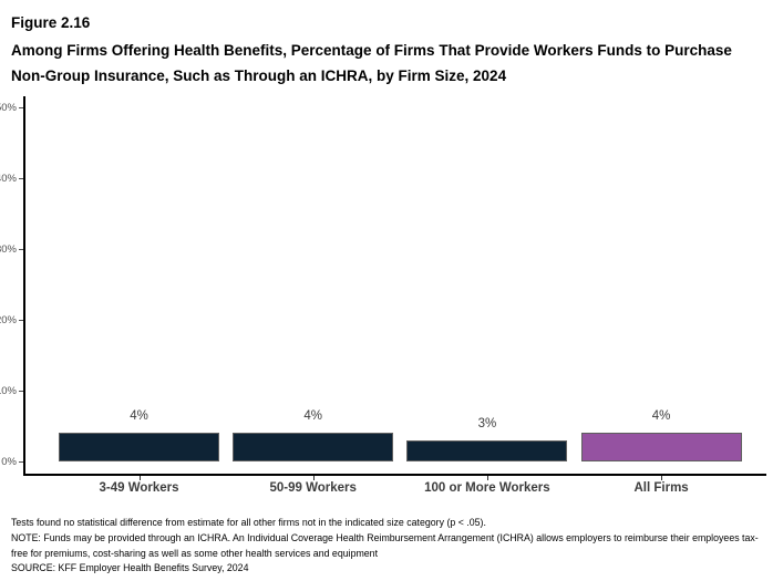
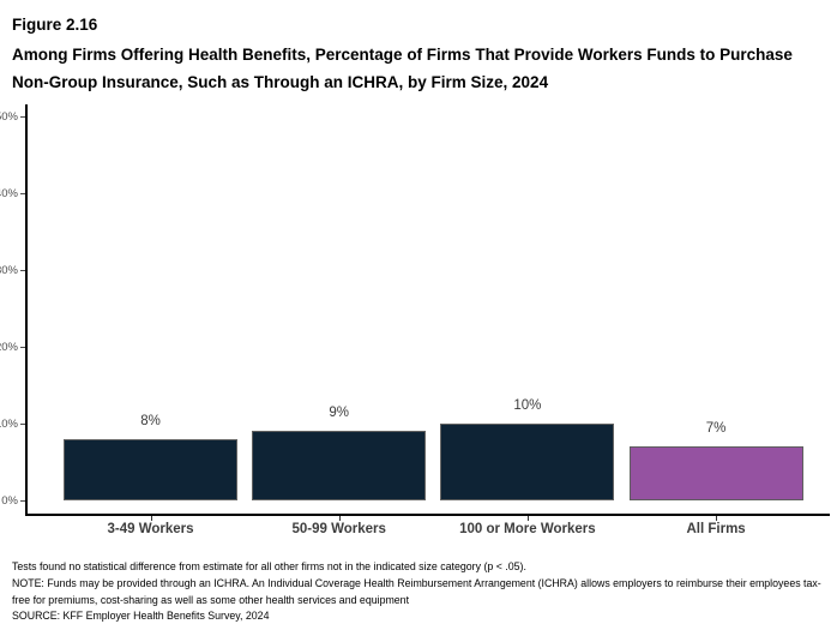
3-49 Workers: 4% -> 8%
50-99 Workers: 4% -> 9%
100 or More Workers: 3% -> 10%
All Firms: 4% -> 7%
